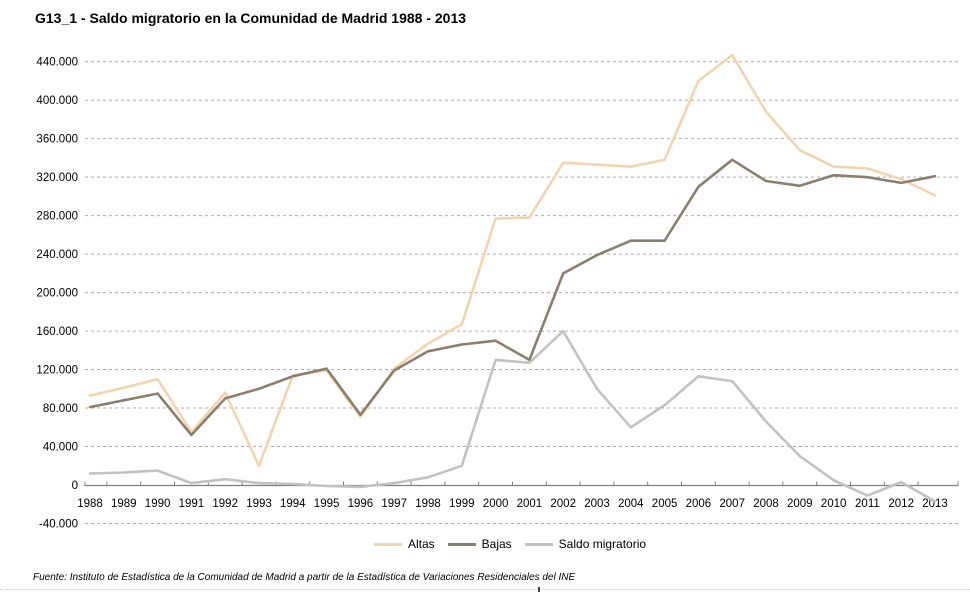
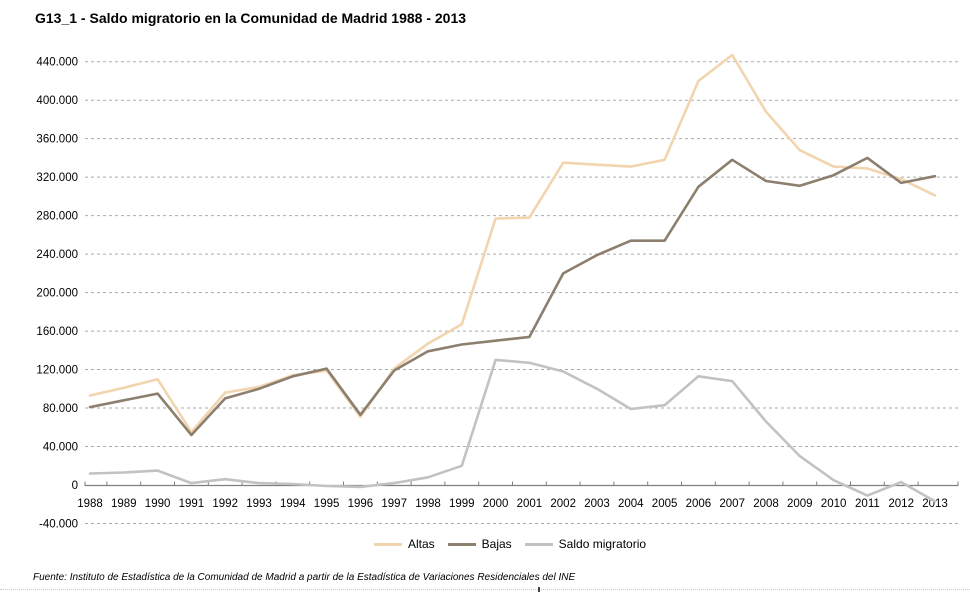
Altas/1993: 20000 -> 100000
Bajas/2001: 130000 -> 150000
Saldo migratorio/2002: 160000 -> 120000
Saldo migratorio/2004: 60000 -> 80000
Bajas/2011: 320000 -> 340000
